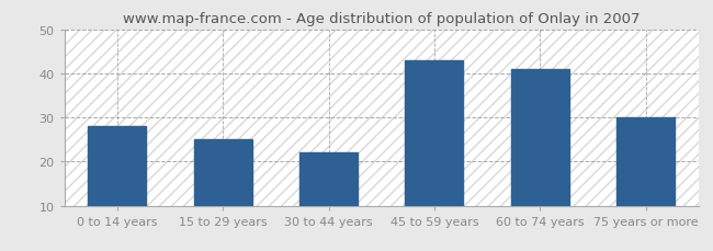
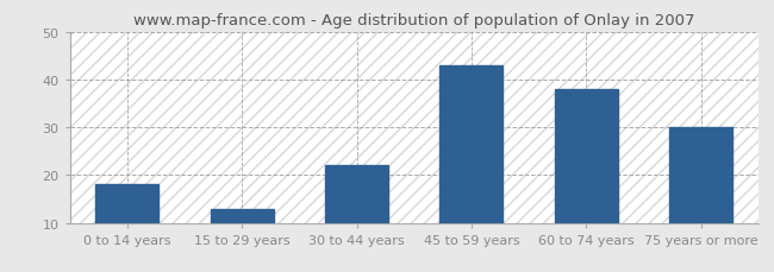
0 to 14 years: 28 -> 18
15 to 29 years: 25 -> 13
60 to 74 years: 41 -> 38
